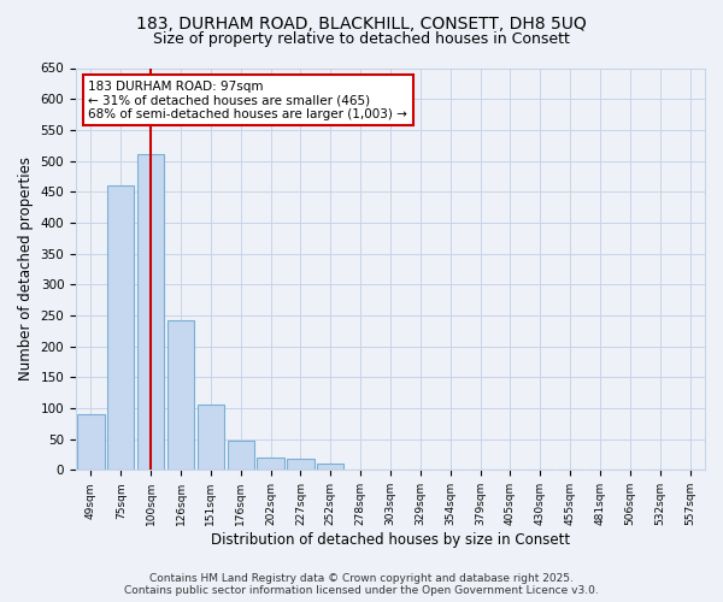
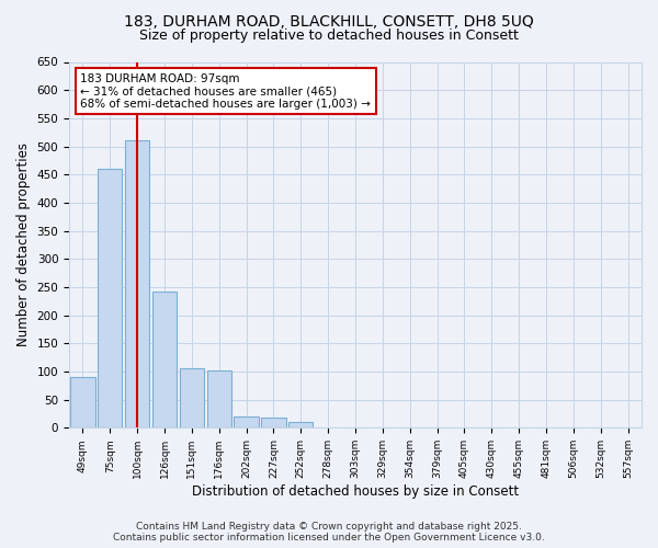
176sqm: 48 -> 102
